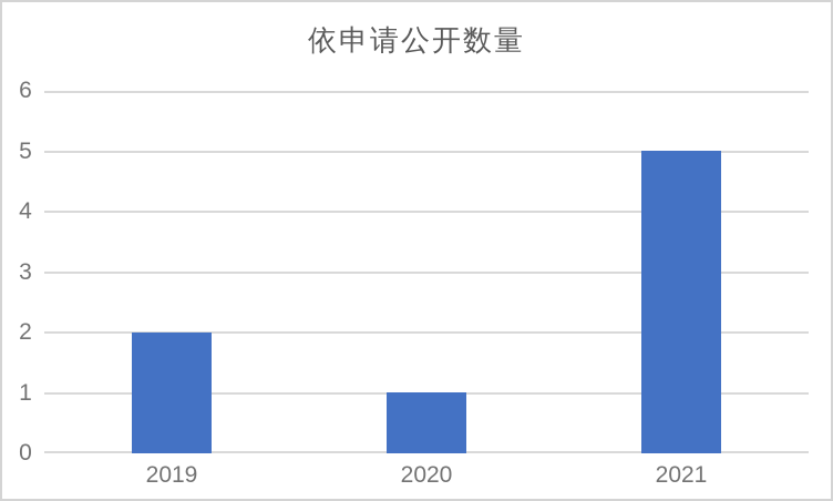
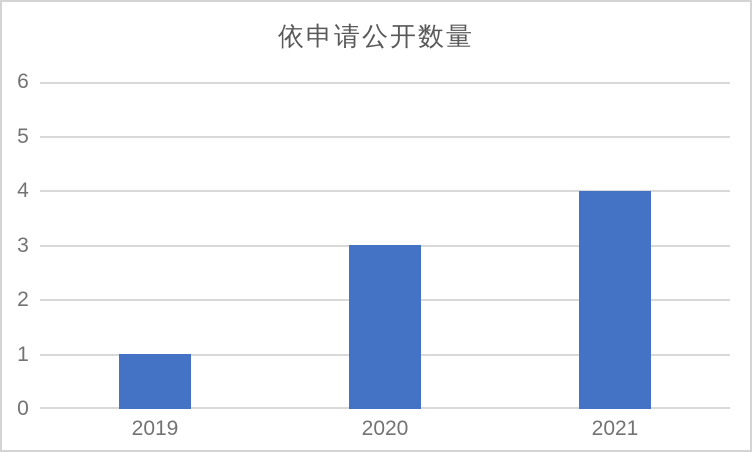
2019: 2 -> 1
2020: 1 -> 3
2021: 5 -> 4
